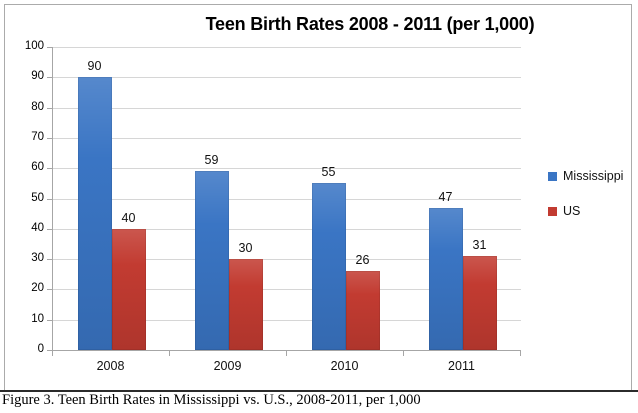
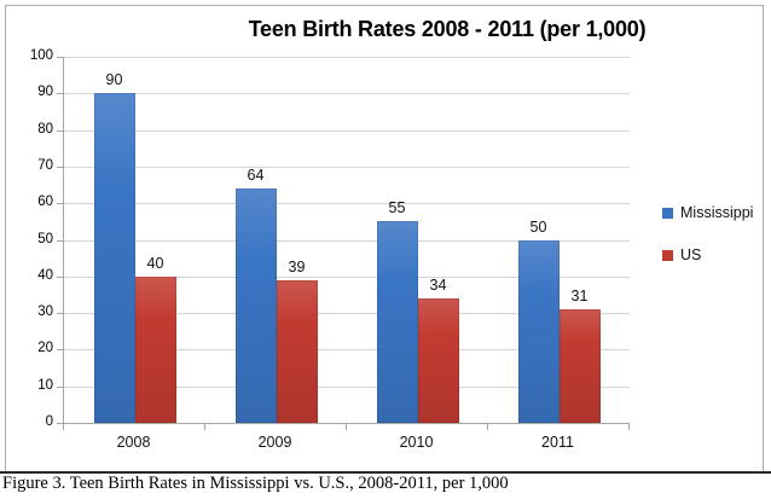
Mississippi/2009: 59 -> 64
US/2009: 30 -> 39
US/2010: 26 -> 34
Mississippi/2011: 47 -> 50
